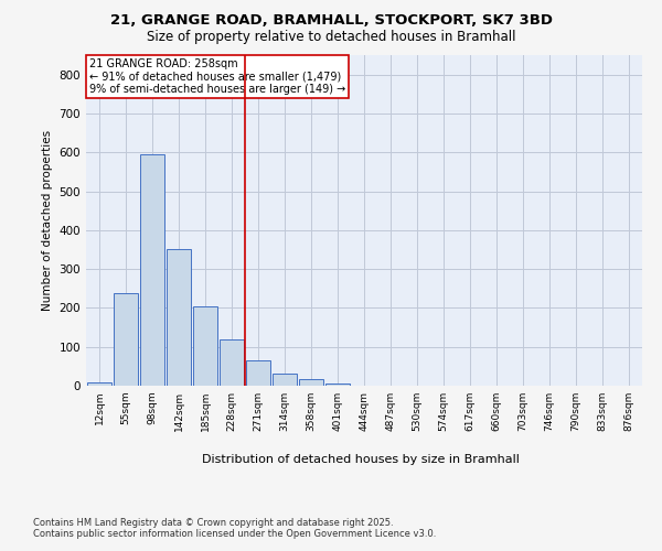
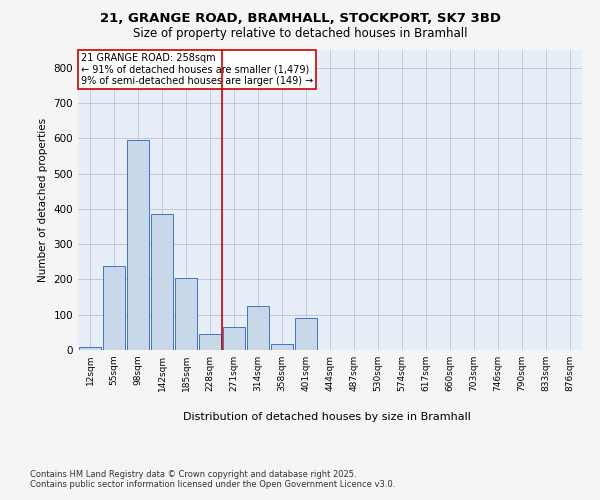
142sqm: 350 -> 385
228sqm: 120 -> 45
314sqm: 30 -> 125
401sqm: 5 -> 90
